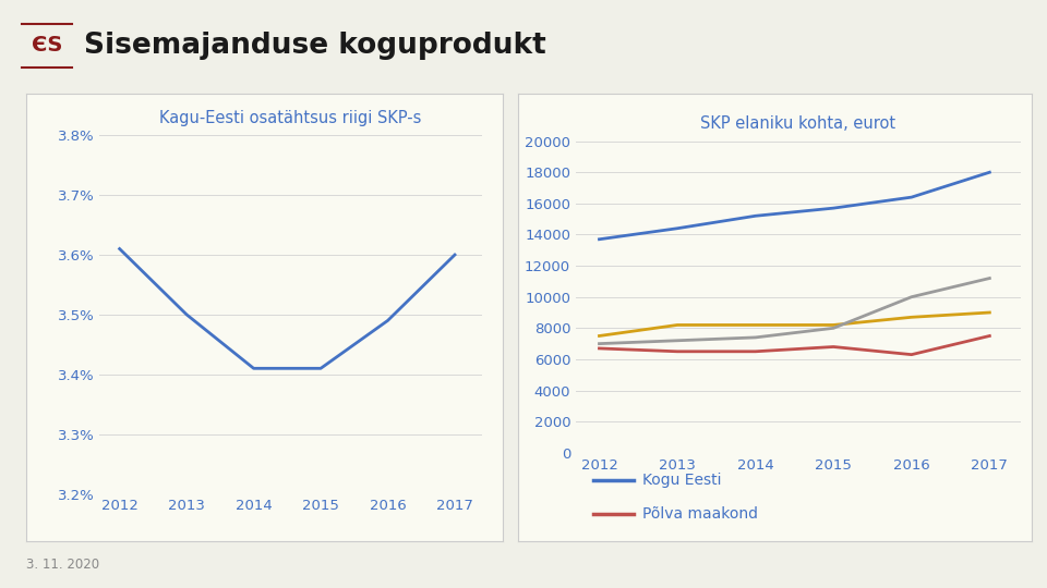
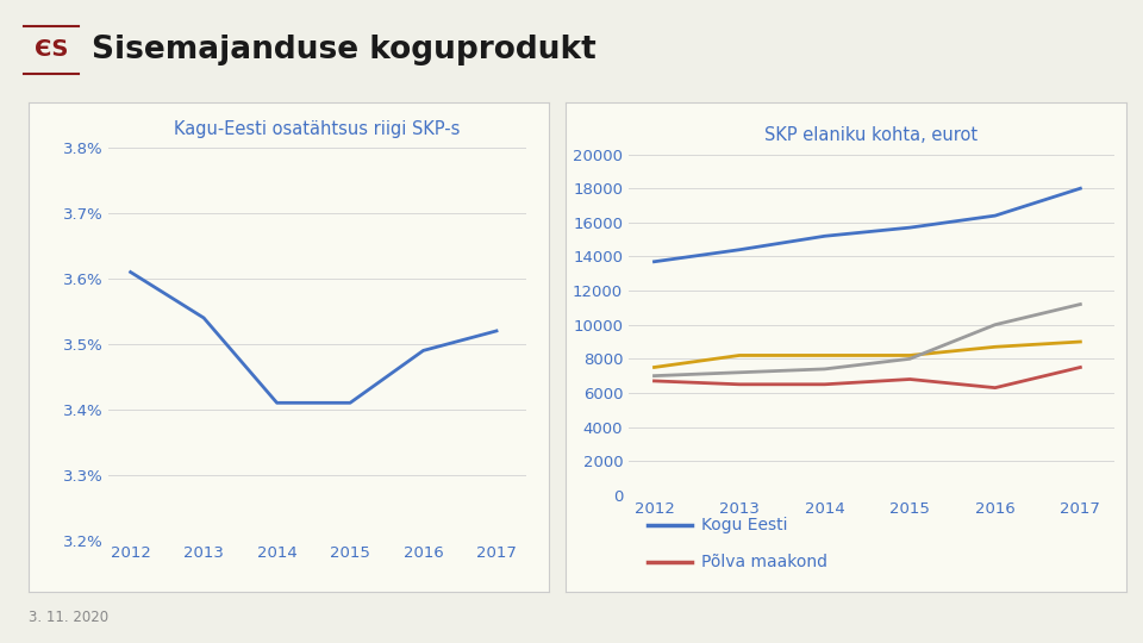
Kagu-Eesti osatähtsus riigi SKP-s/2013: 3.50% -> 3.54%
Kagu-Eesti osatähtsus riigi SKP-s/2017: 3.60% -> 3.52%
